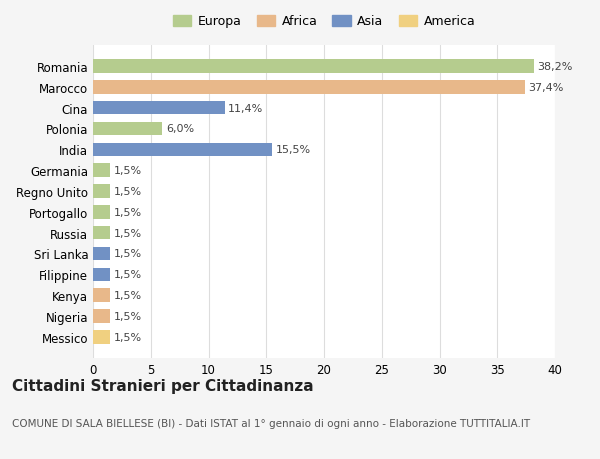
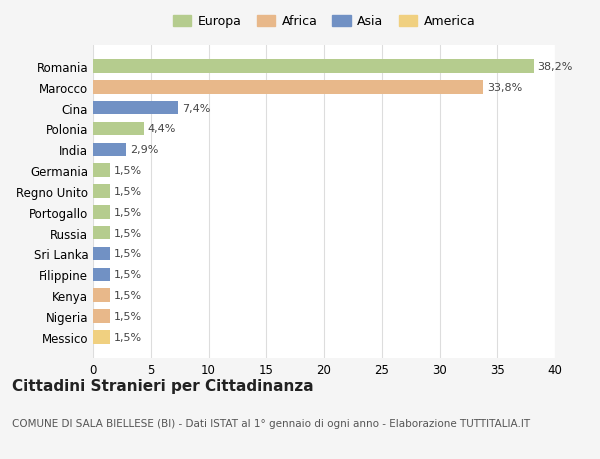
Marocco: 37,4% -> 33,8%
Cina: 11,4% -> 7,4%
Polonia: 6,0% -> 4,4%
India: 15,5% -> 2,9%
